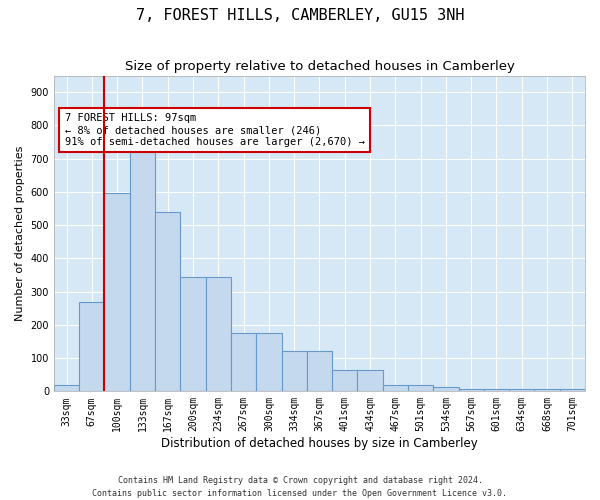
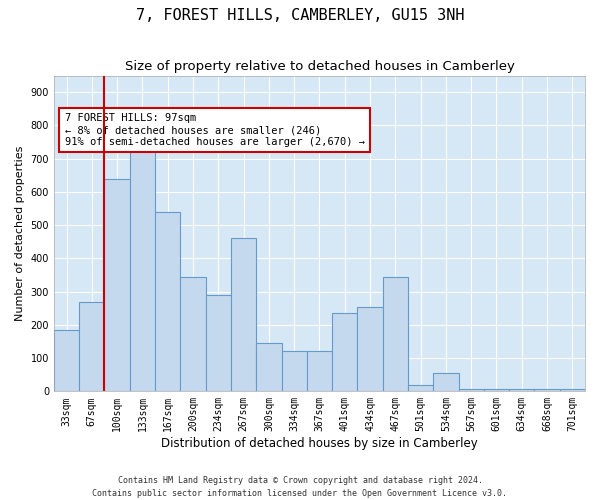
33sqm: 20 -> 185
100sqm: 597 -> 640
234sqm: 343 -> 290
267sqm: 175 -> 460
300sqm: 175 -> 145
401sqm: 65 -> 235
434sqm: 65 -> 255
467sqm: 20 -> 345
534sqm: 12 -> 55
